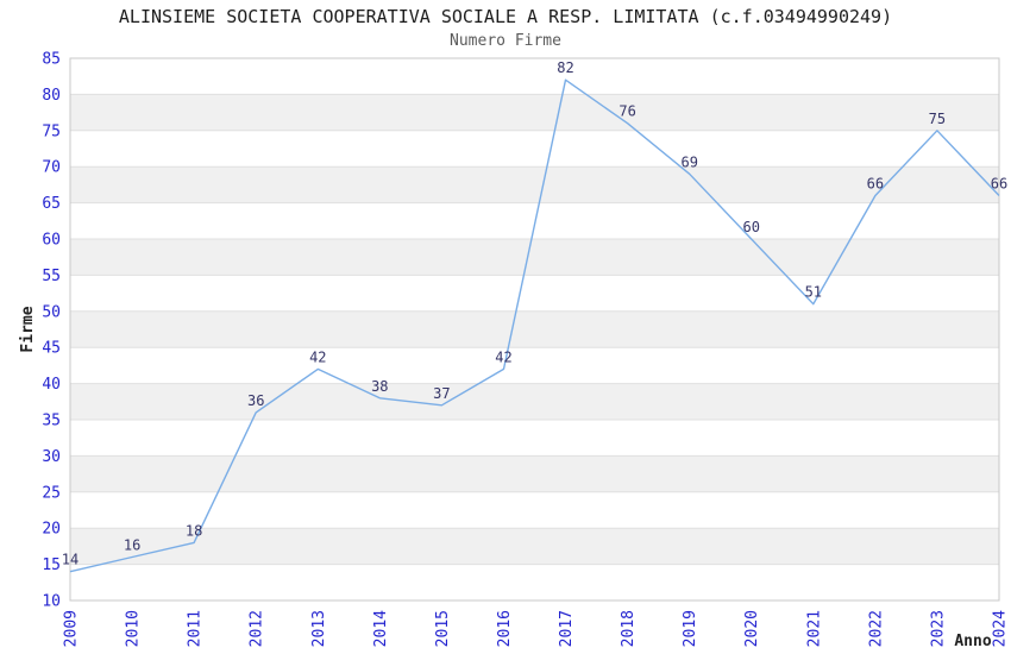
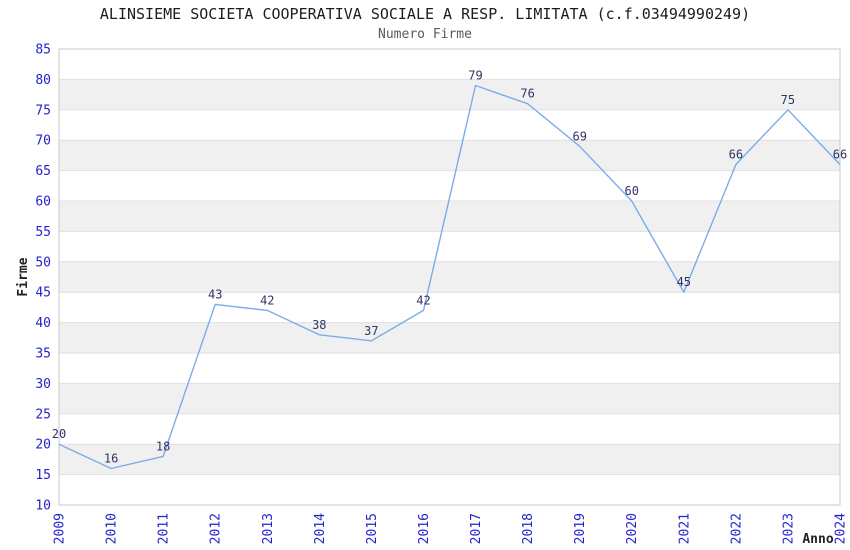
2009: 14 -> 20
2012: 36 -> 43
2017: 82 -> 79
2021: 51 -> 45
